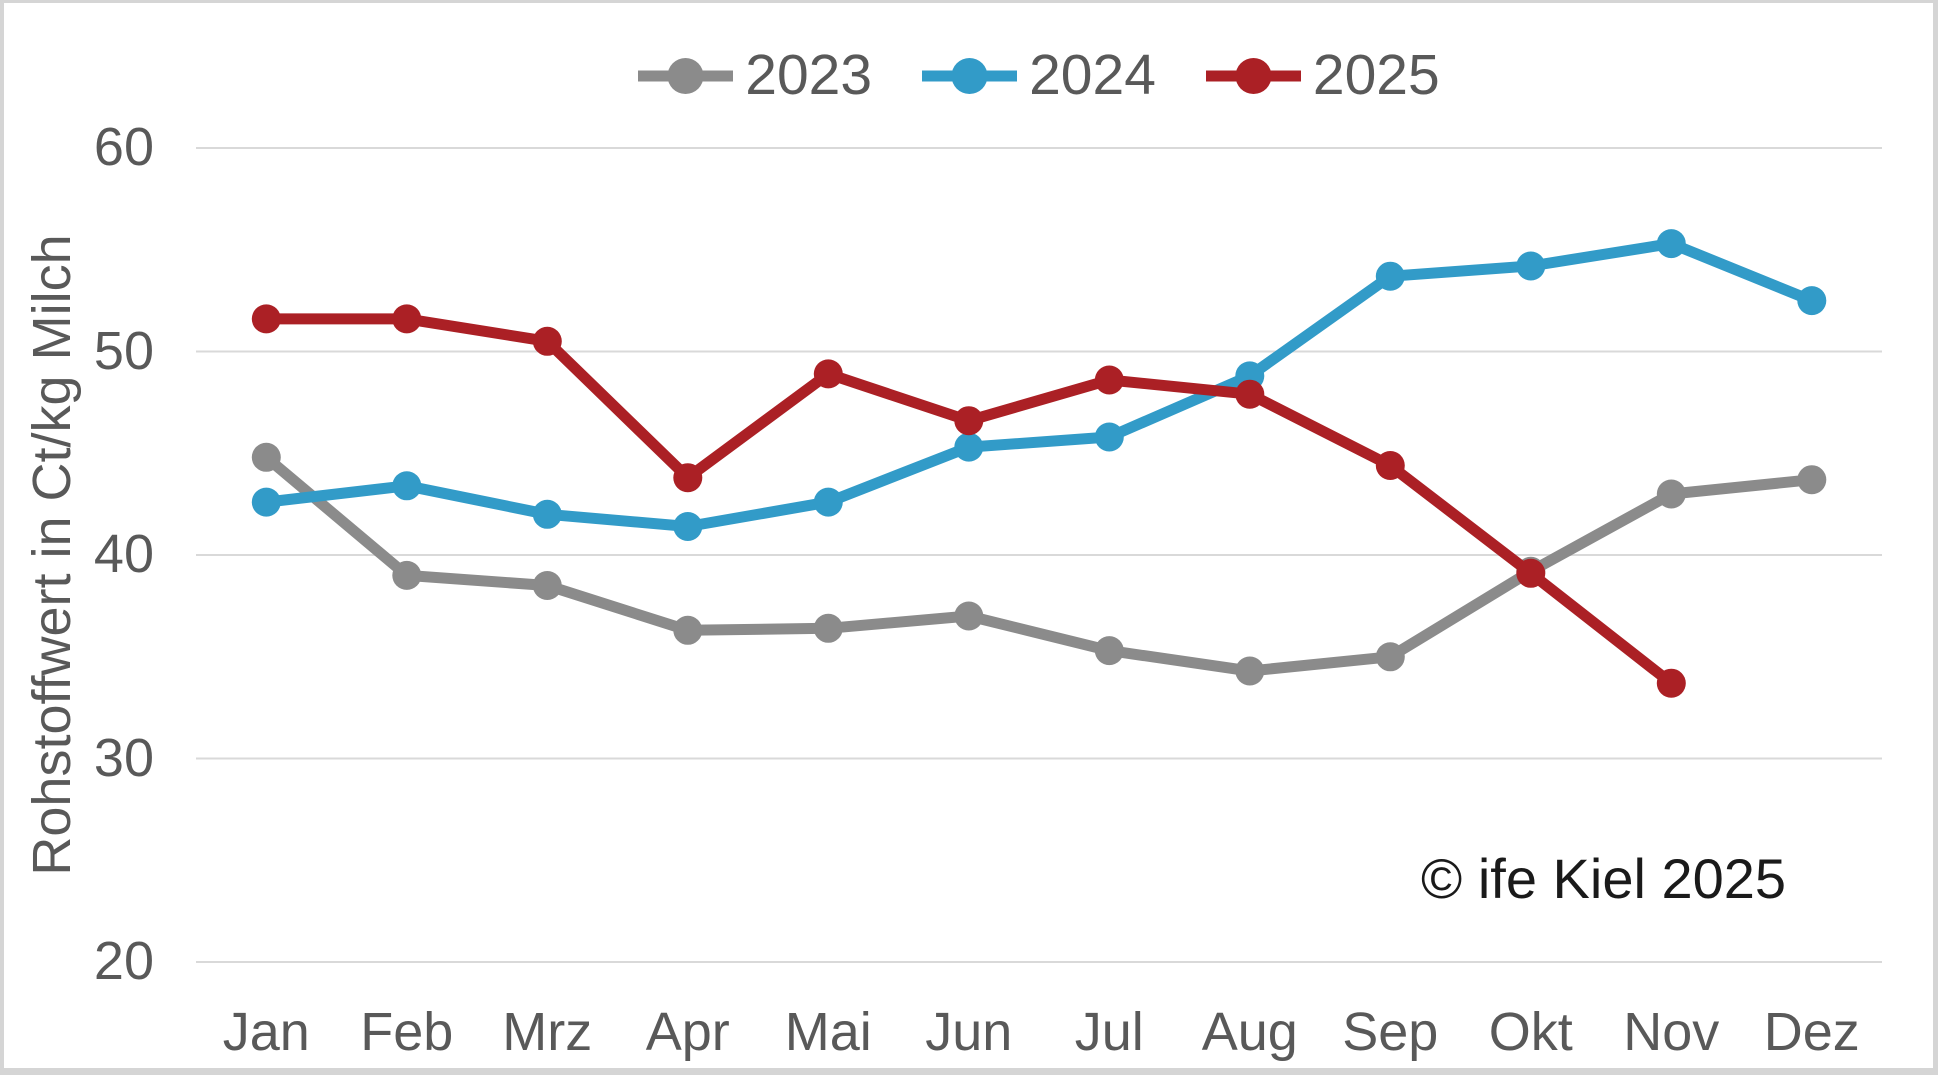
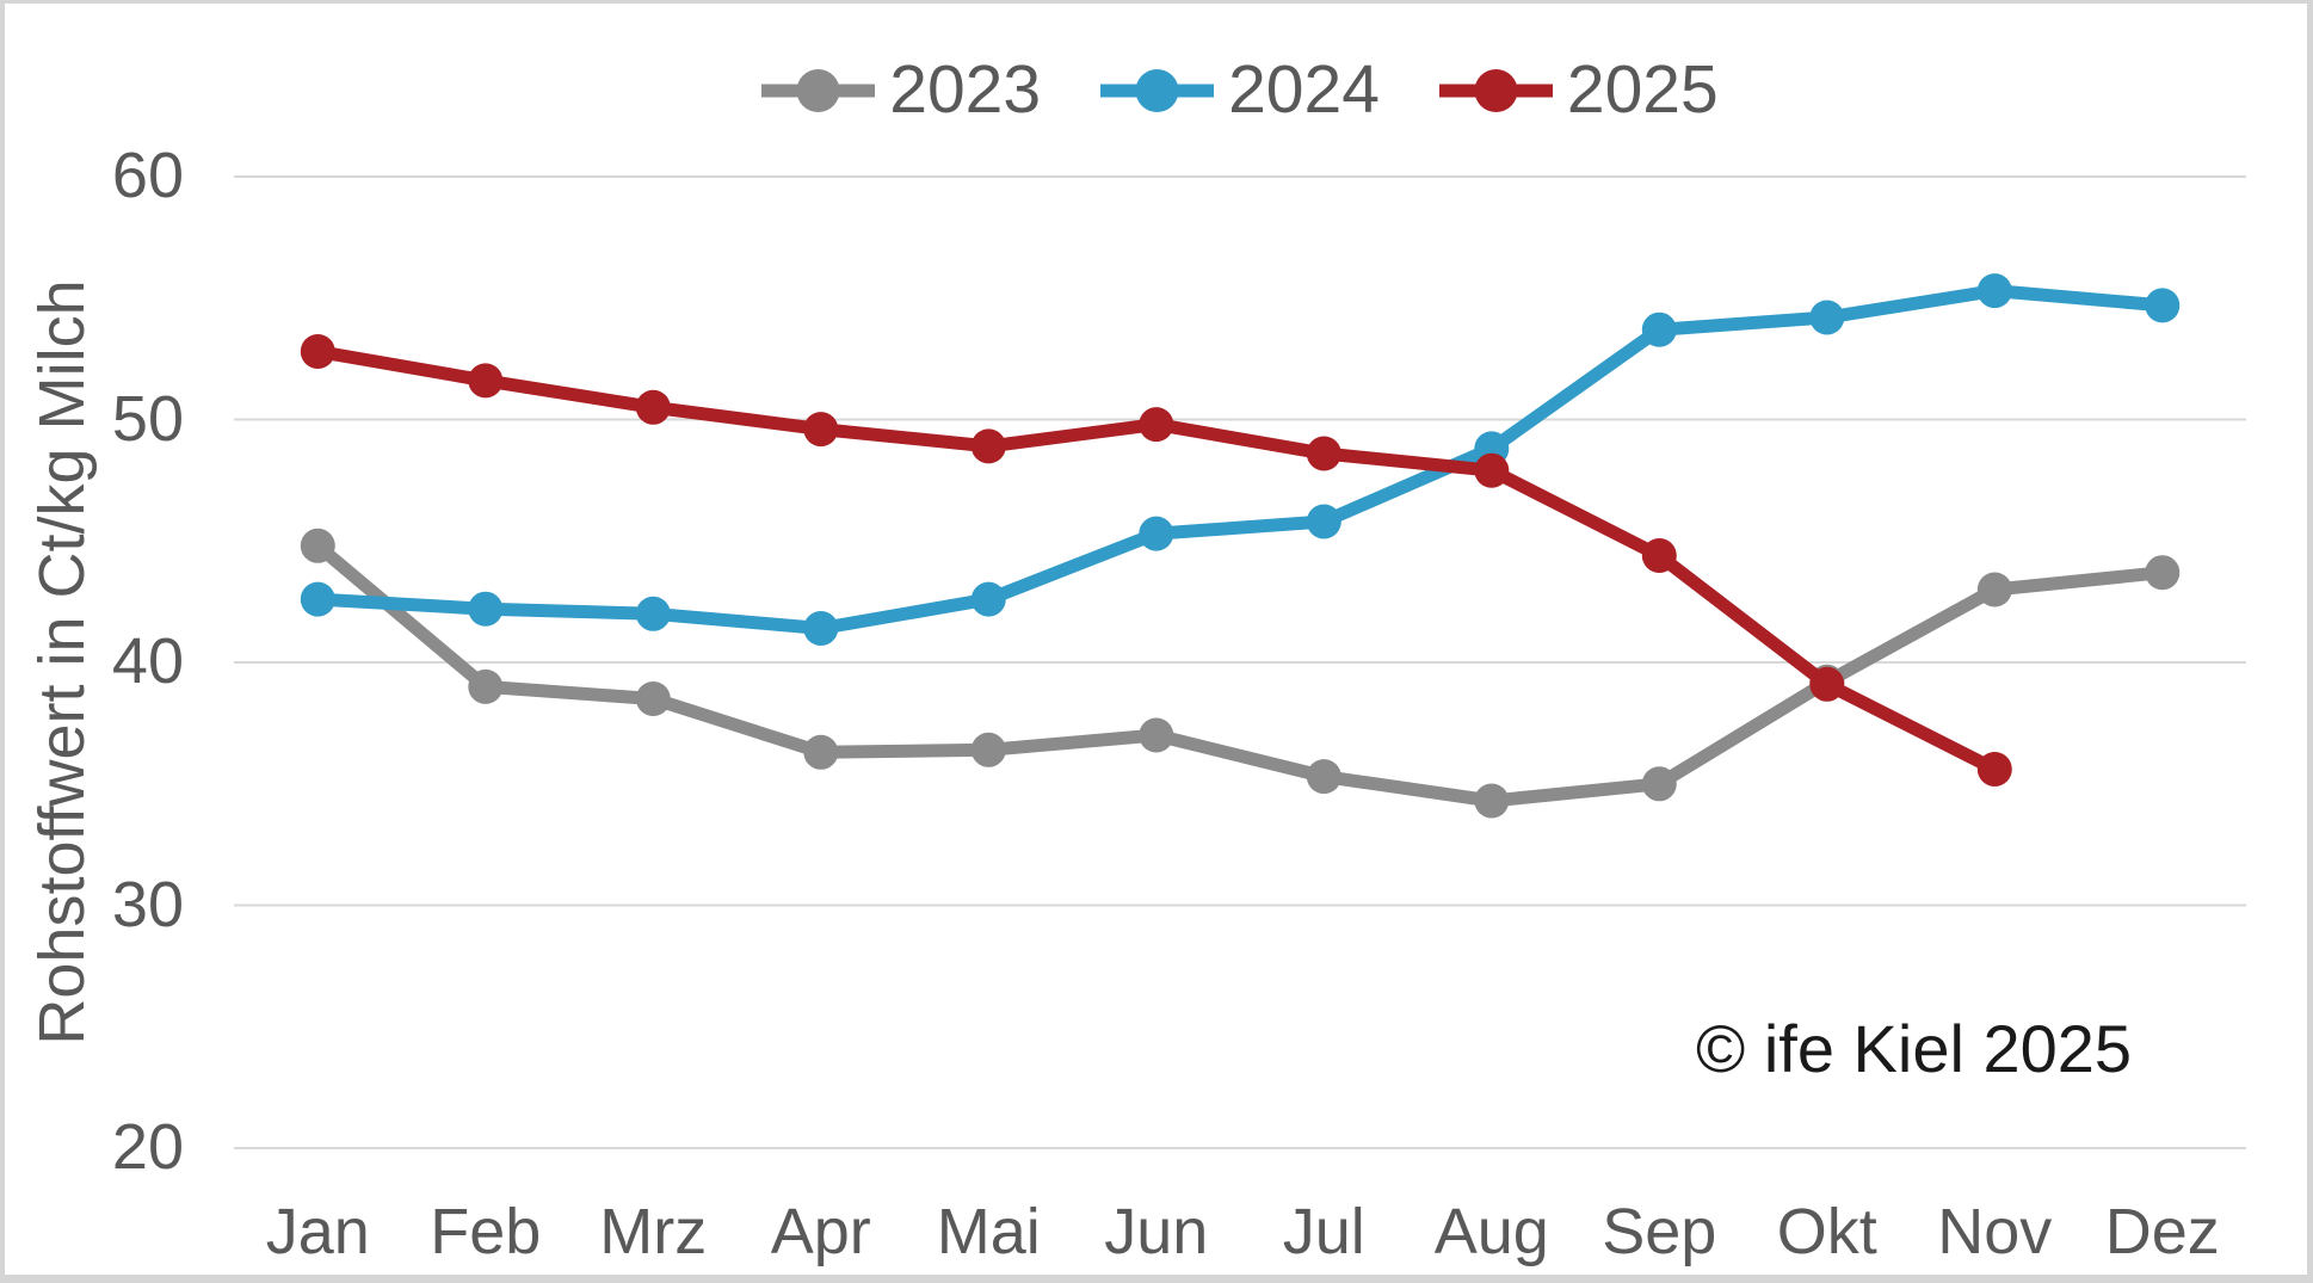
2025/Jan: 51.6 -> 52.8
2024/Feb: 43.4 -> 42.2
2025/Apr: 43.8 -> 49.6
2025/Jun: 46.6 -> 49.8
2025/Nov: 33.7 -> 35.6
2024/Dez: 52.5 -> 54.7
